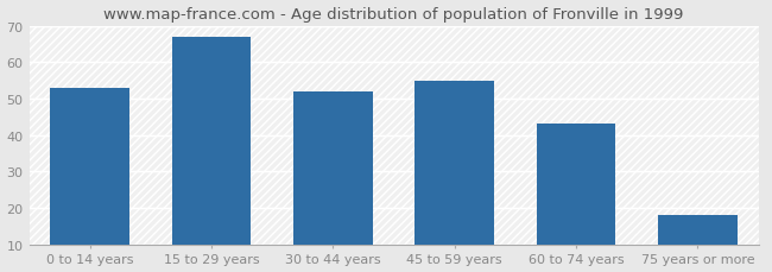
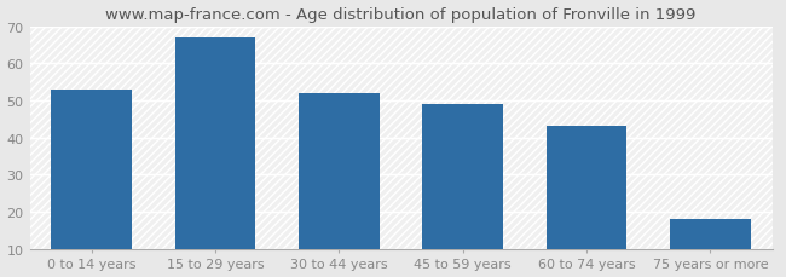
45 to 59 years: 55 -> 49
